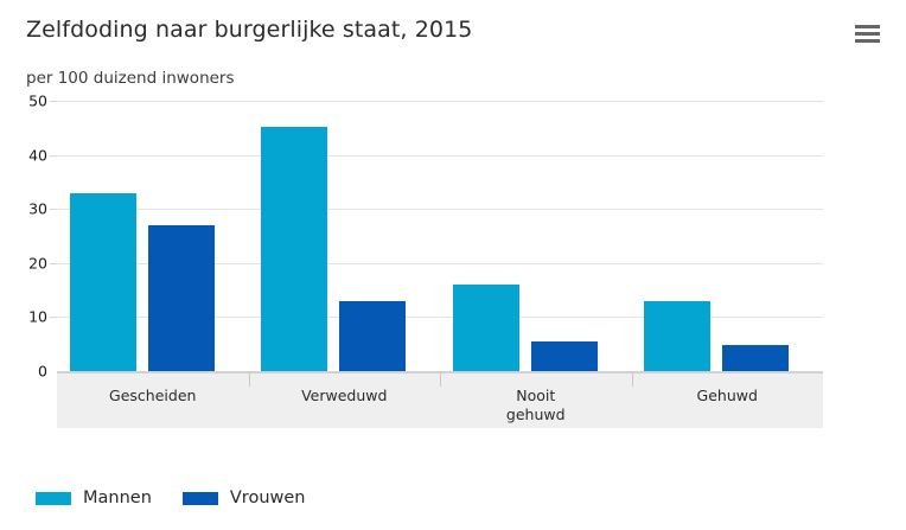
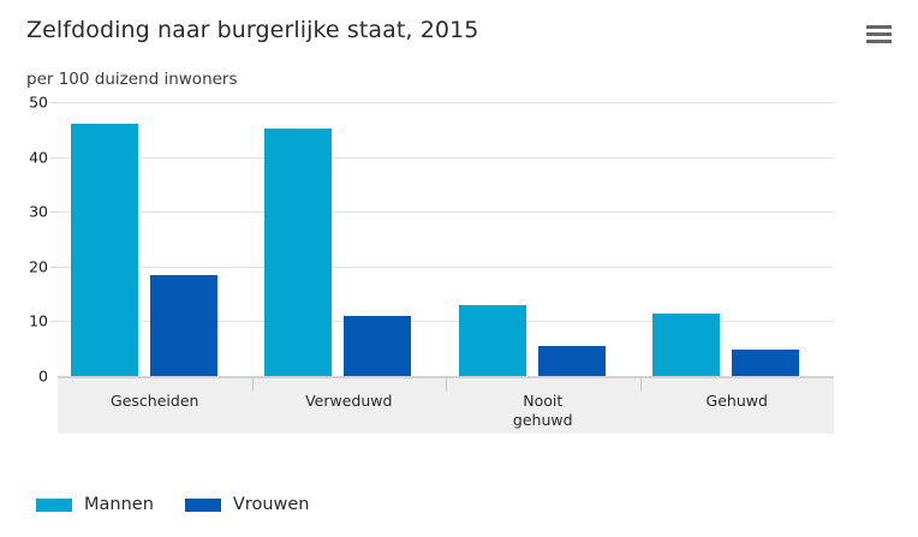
Mannen/Gescheiden: 33 -> 46
Vrouwen/Gescheiden: 27 -> 18
Vrouwen/Verweduwd: 13 -> 11
Mannen/Nooit gehuwd: 16 -> 13
Mannen/Gehuwd: 13 -> 11
